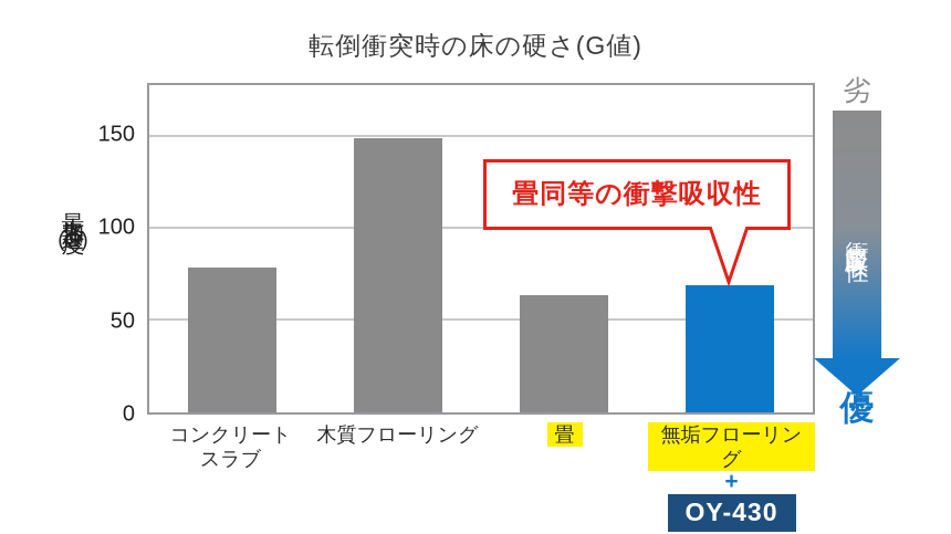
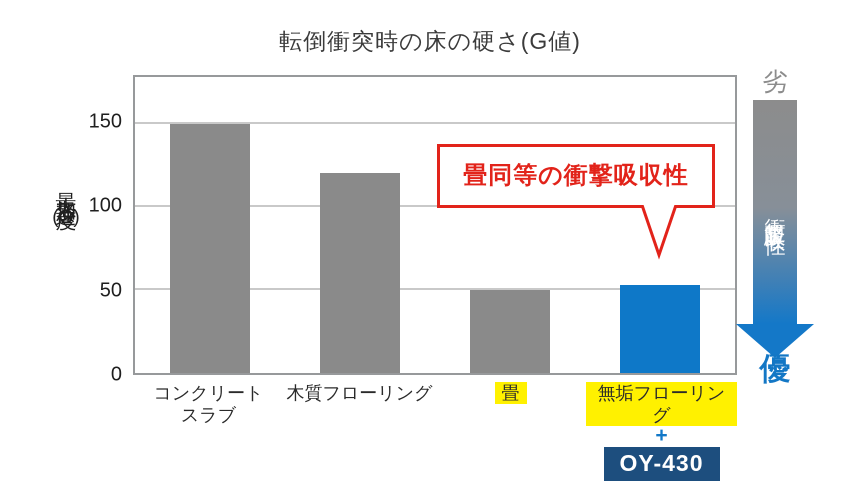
コンクリートスラブ: 79 -> 150
木質フローリング: 149 -> 120
畳: 64 -> 50
無垢フローリング+OY-430: 69 -> 53
